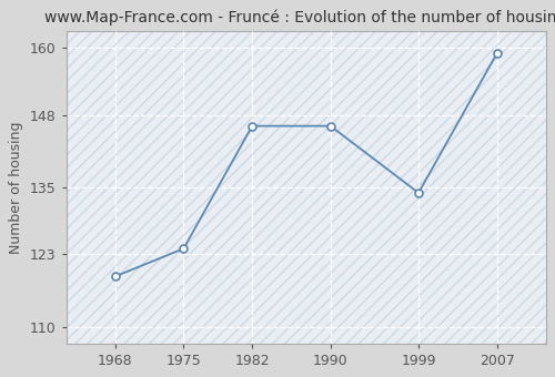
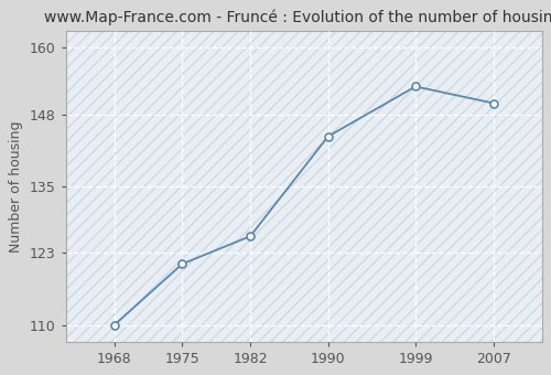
1968: 119 -> 110
1975: 124 -> 121
1982: 146 -> 126
1990: 146 -> 144
1999: 134 -> 153
2007: 159 -> 150
